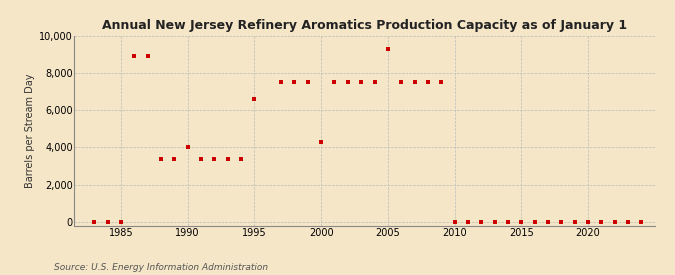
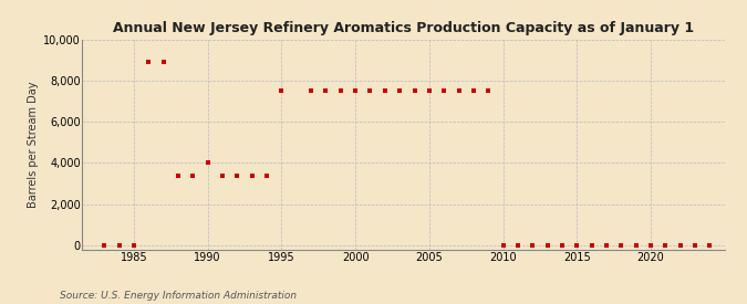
1995: 6,600 -> 7,500
2000: 4,300 -> 7,500
2005: 9,300 -> 7,500
